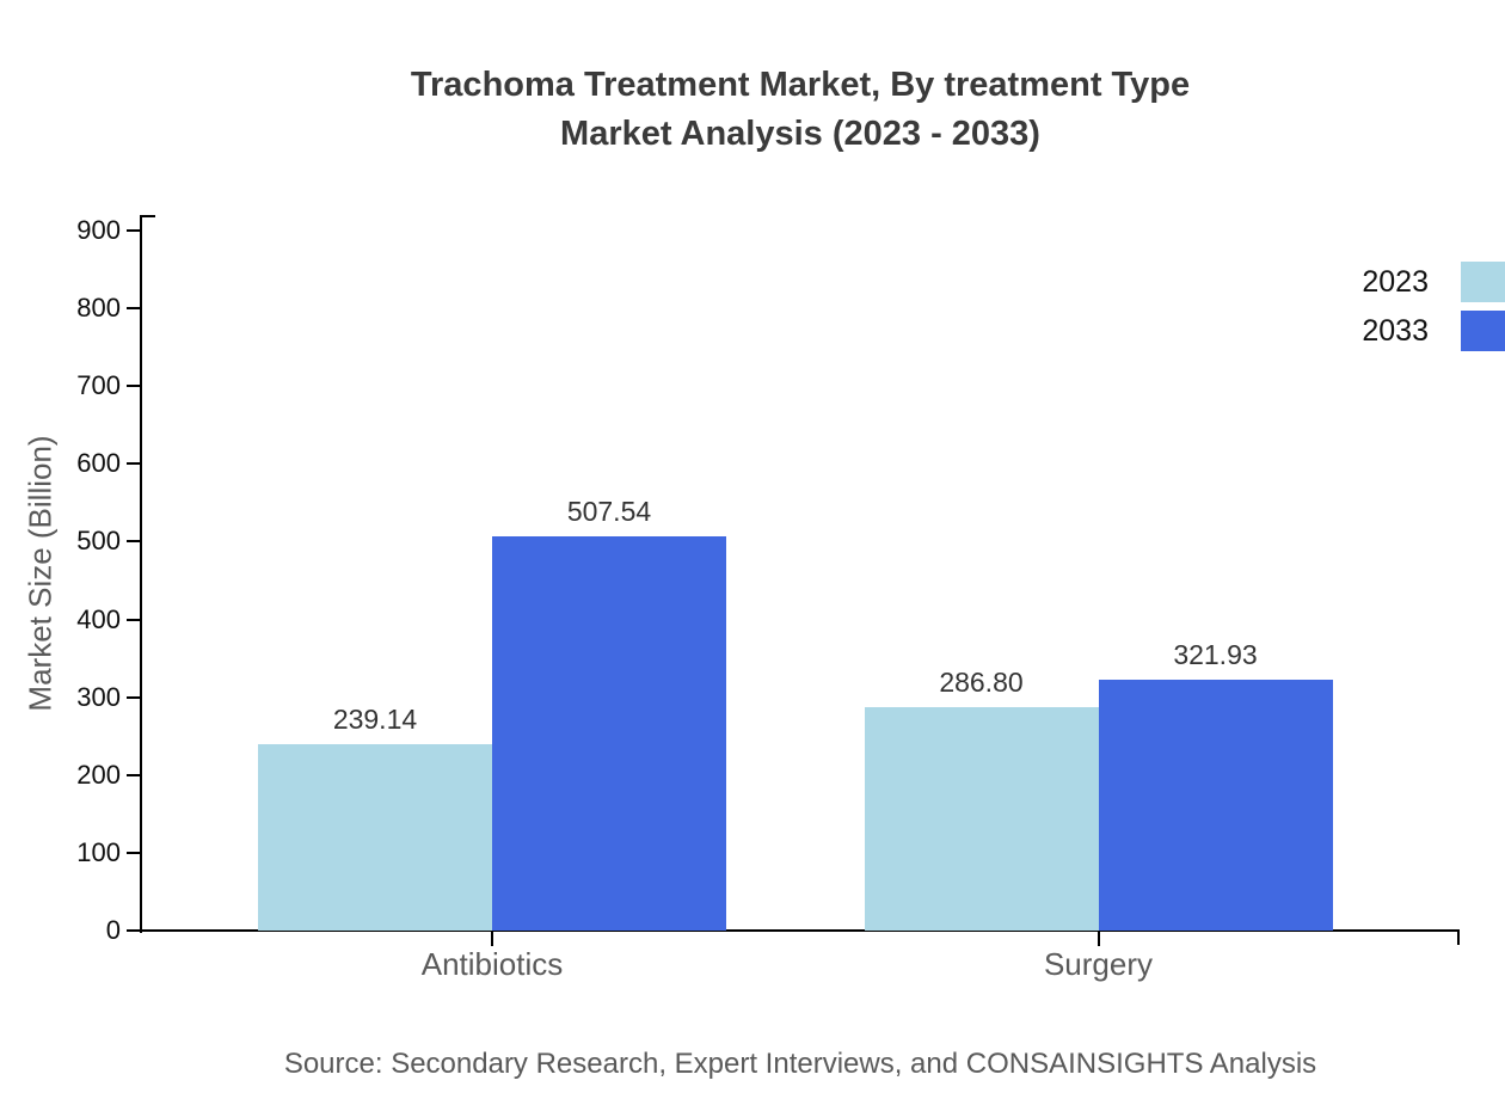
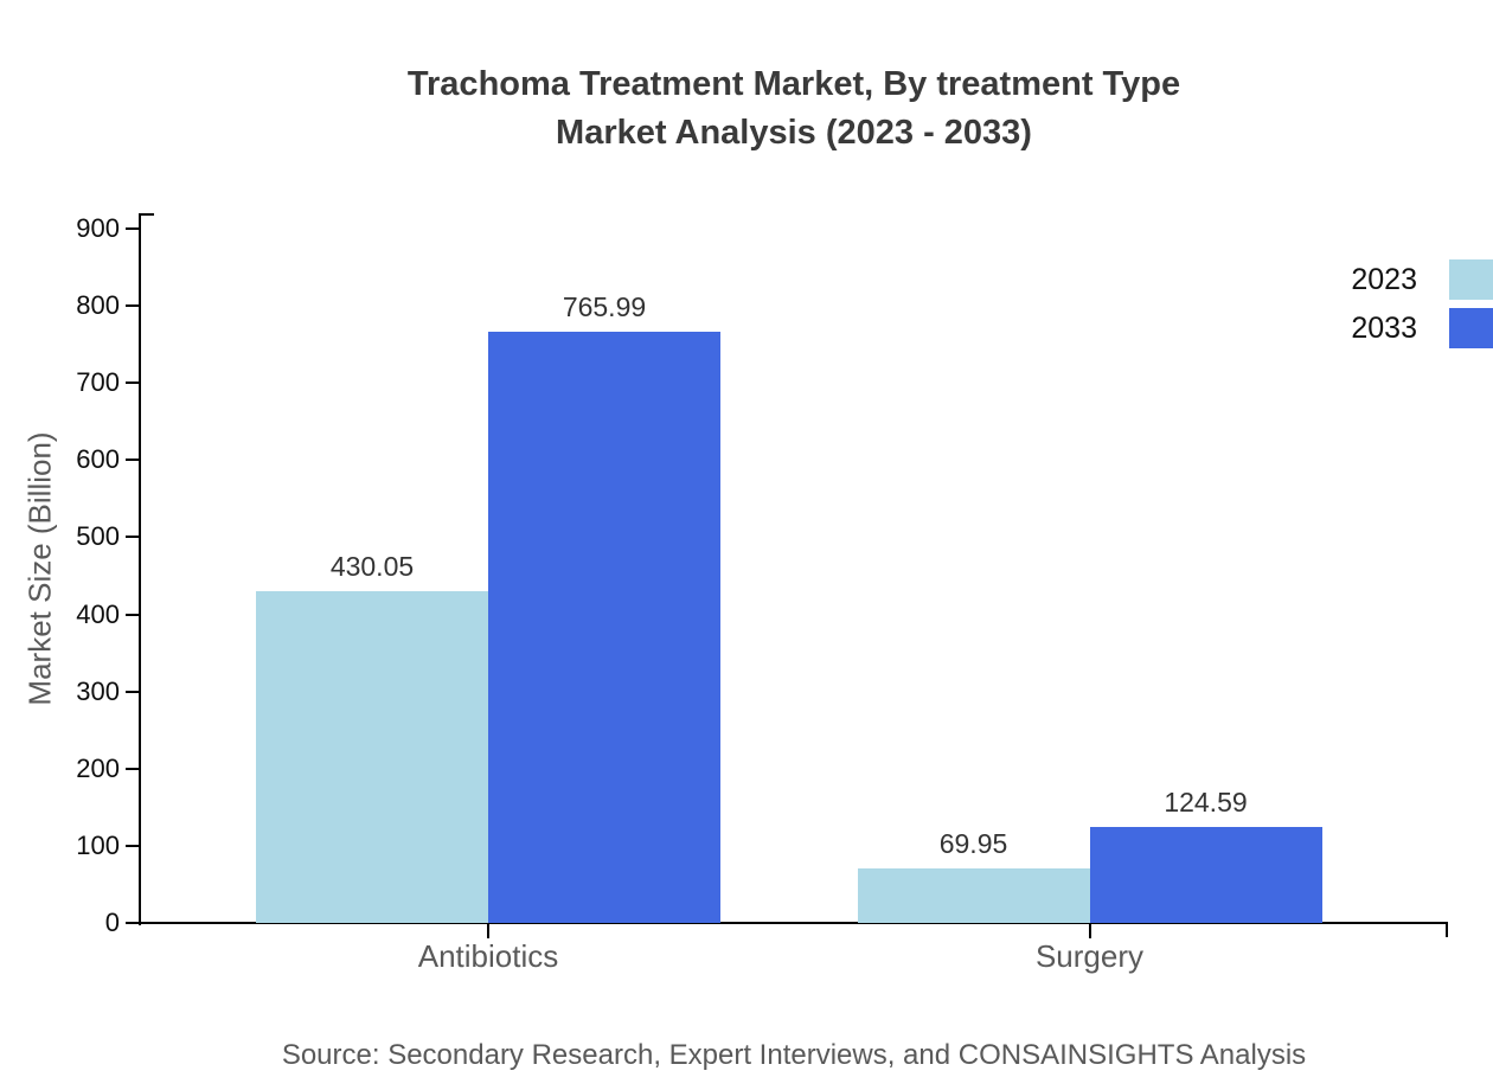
2023/Antibiotics: 239.14 -> 430.05
2033/Antibiotics: 507.54 -> 765.99
2023/Surgery: 286.80 -> 69.95
2033/Surgery: 321.93 -> 124.59
